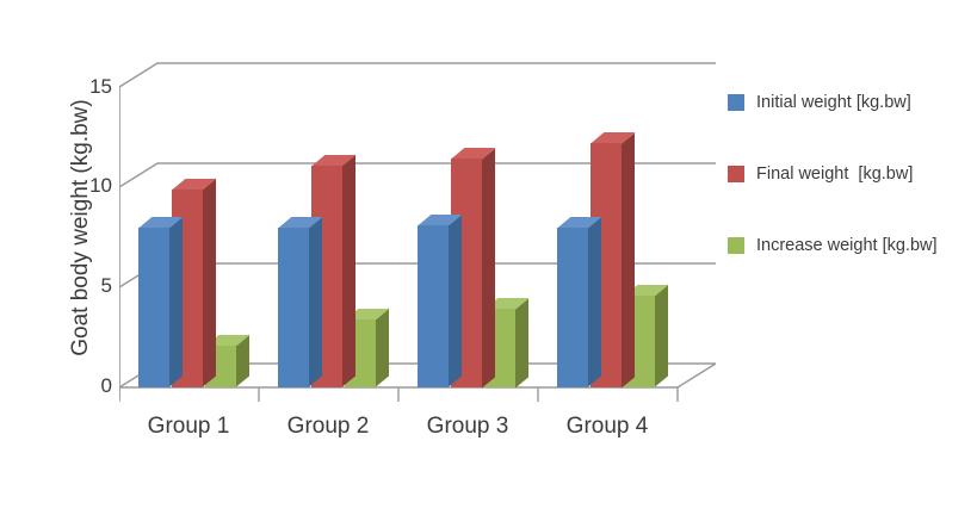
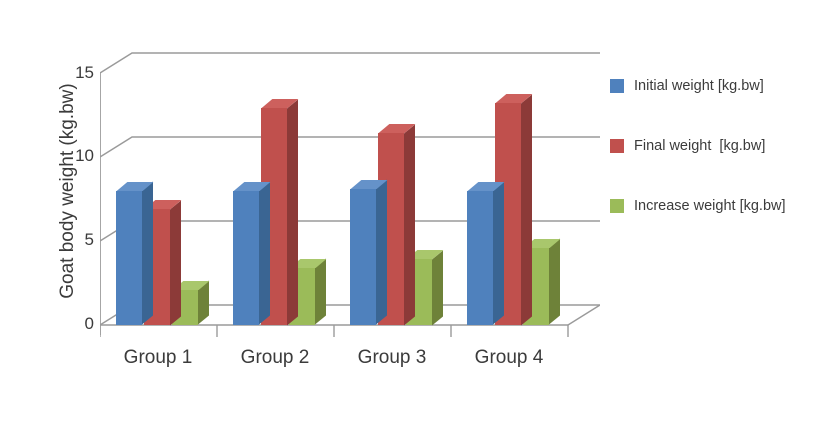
Final weight [kg.bw]/Group 1: 9.9 -> 6.9
Final weight [kg.bw]/Group 2: 11.1 -> 12.9
Final weight [kg.bw]/Group 4: 12.2 -> 13.2
